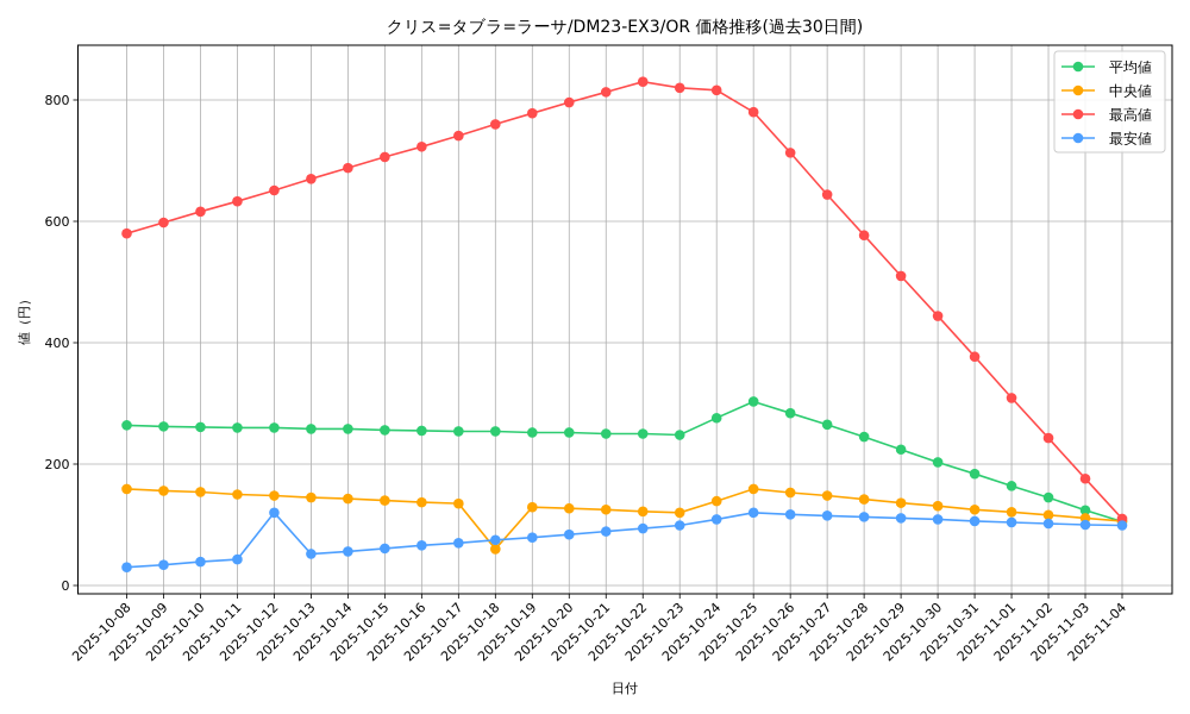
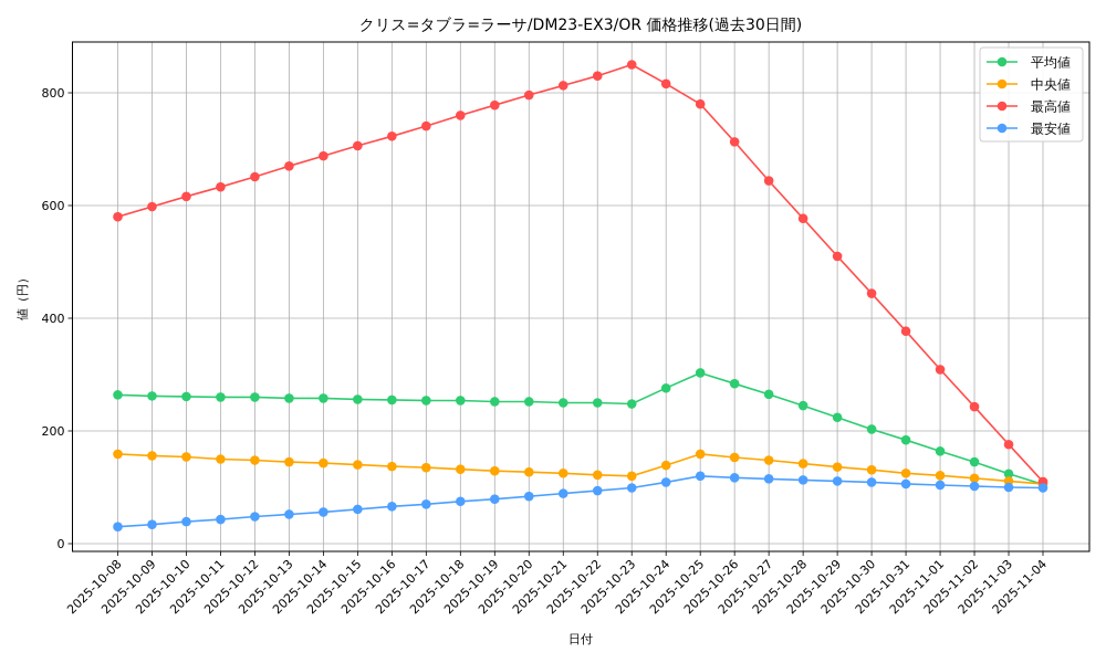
最安値/2025-10-12: 120 -> 50
中央値/2025-10-18: 60 -> 130
最高値/2025-10-23: 820 -> 850
